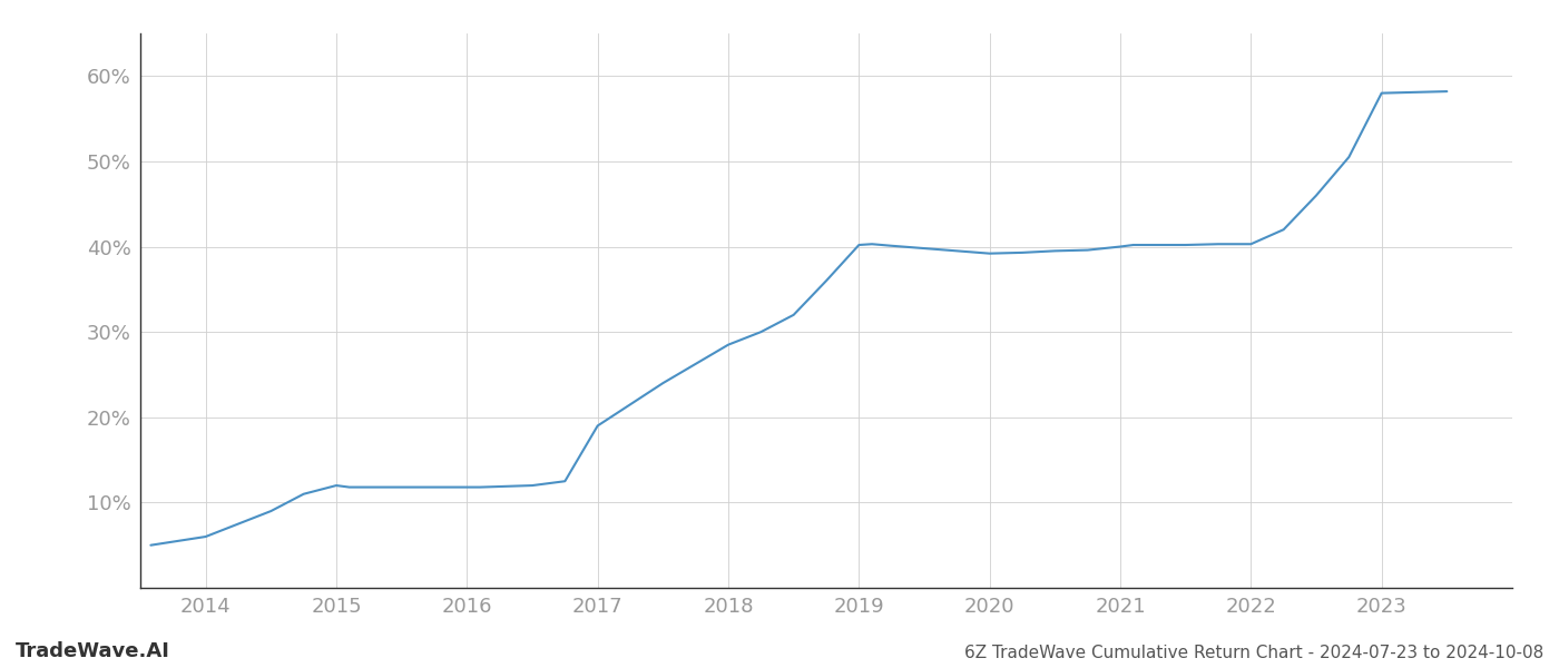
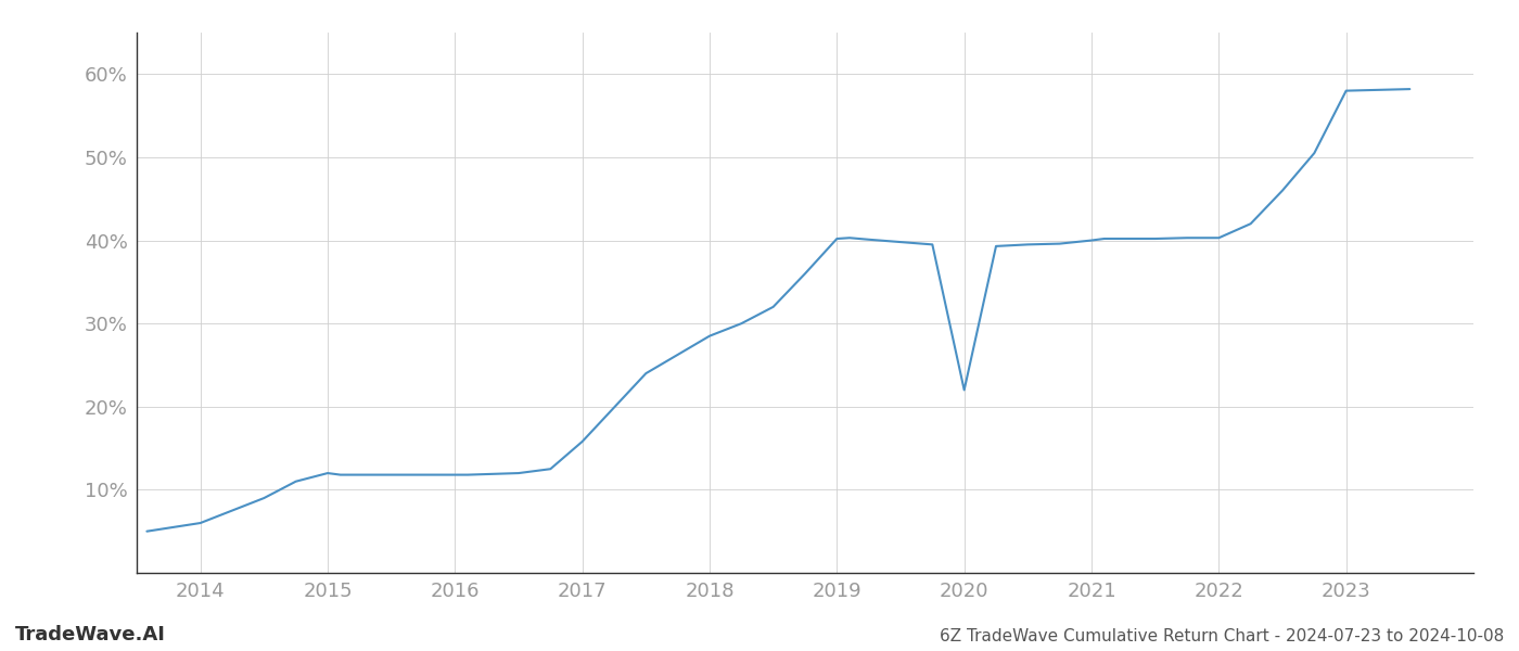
2017: 19.0% -> 15.8%
2020: 39.2% -> 22.0%
